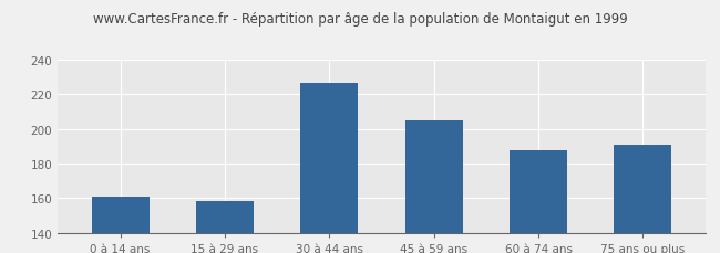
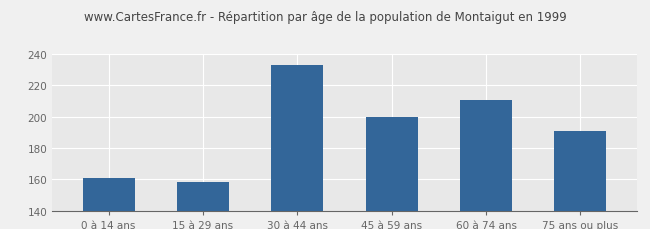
30 à 44 ans: 227 -> 233
45 à 59 ans: 205 -> 200
60 à 74 ans: 188 -> 211
